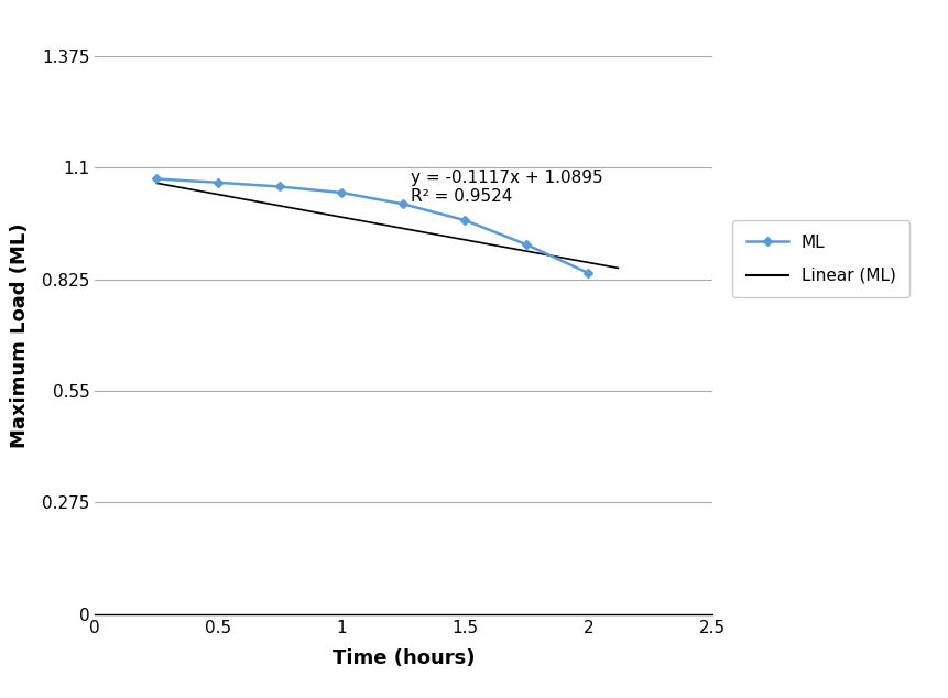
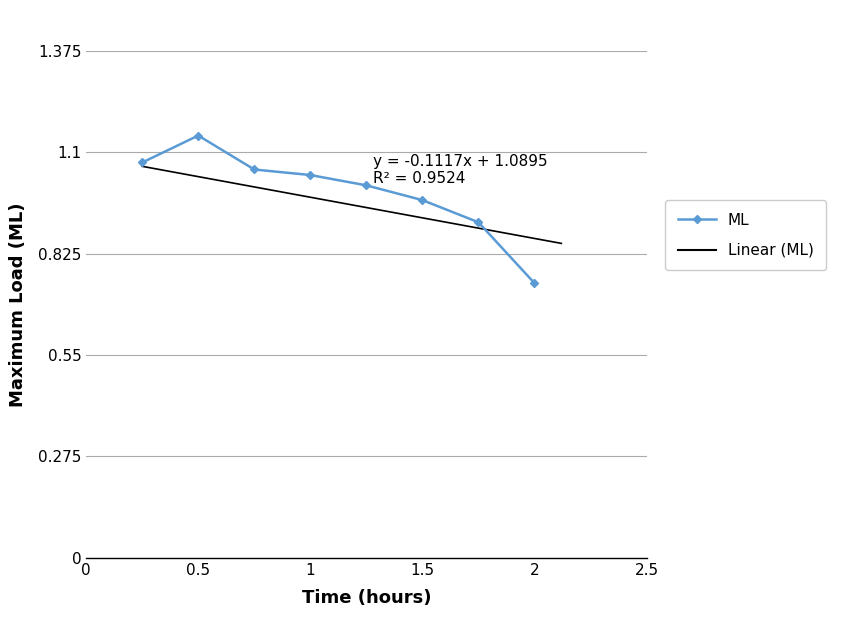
ML/0.5: 1.063 -> 1.145
ML/2: 0.840 -> 0.745
